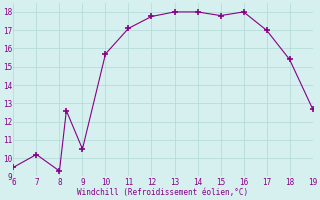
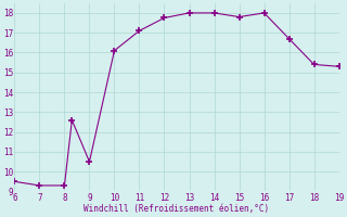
7: 10.2 -> 9.3
10: 15.7 -> 16.1
17: 17.0 -> 16.7
19: 12.7 -> 15.3
